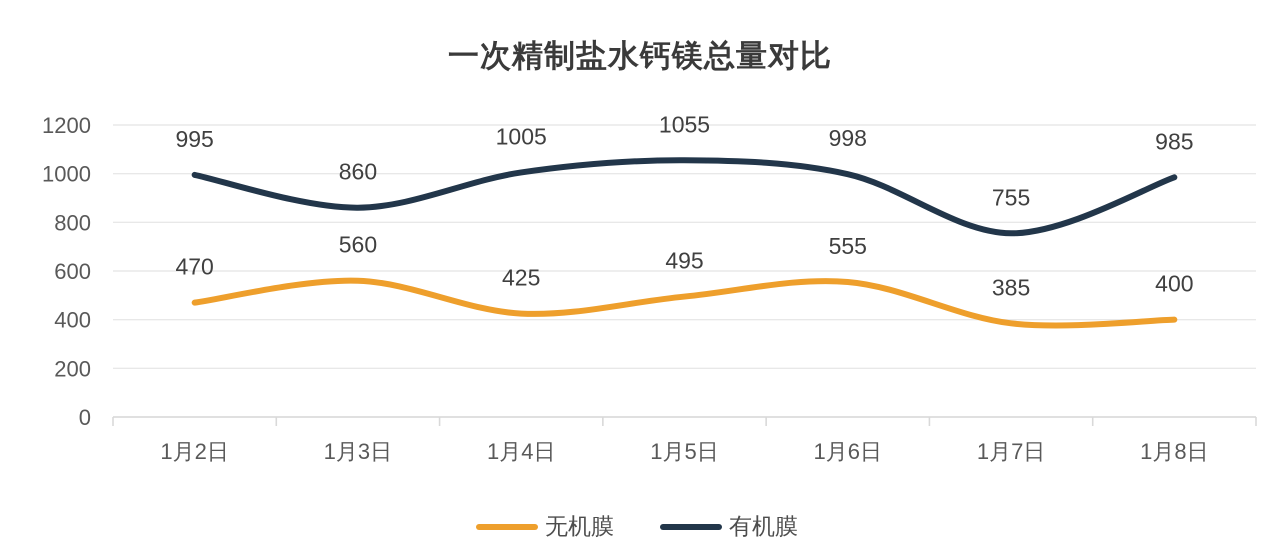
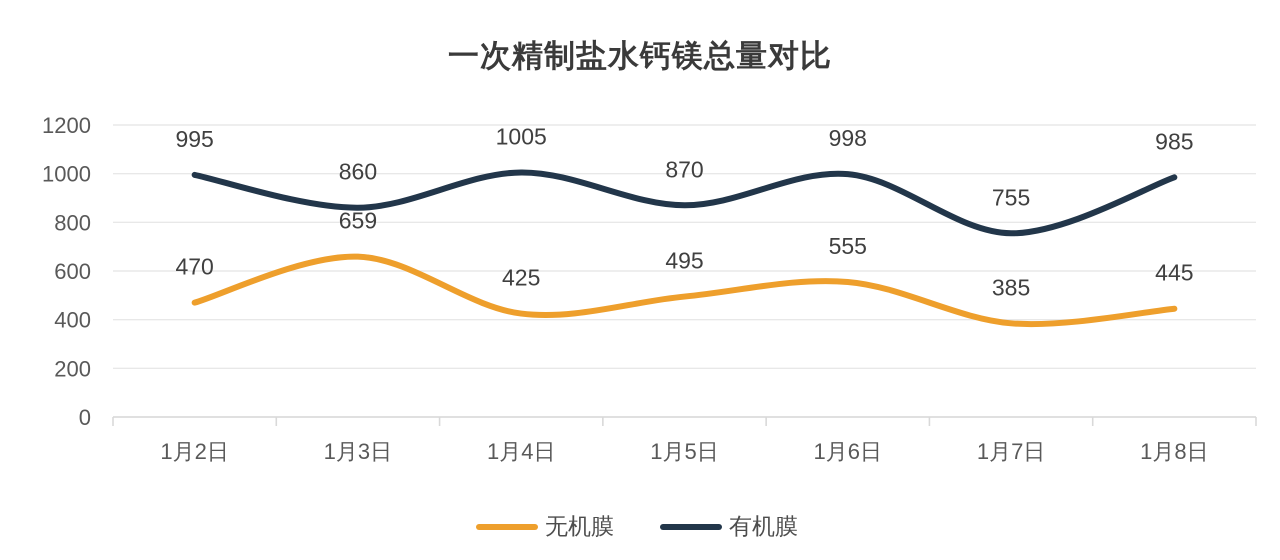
无机膜/1月3日: 560 -> 659
有机膜/1月5日: 1055 -> 870
无机膜/1月8日: 400 -> 445
